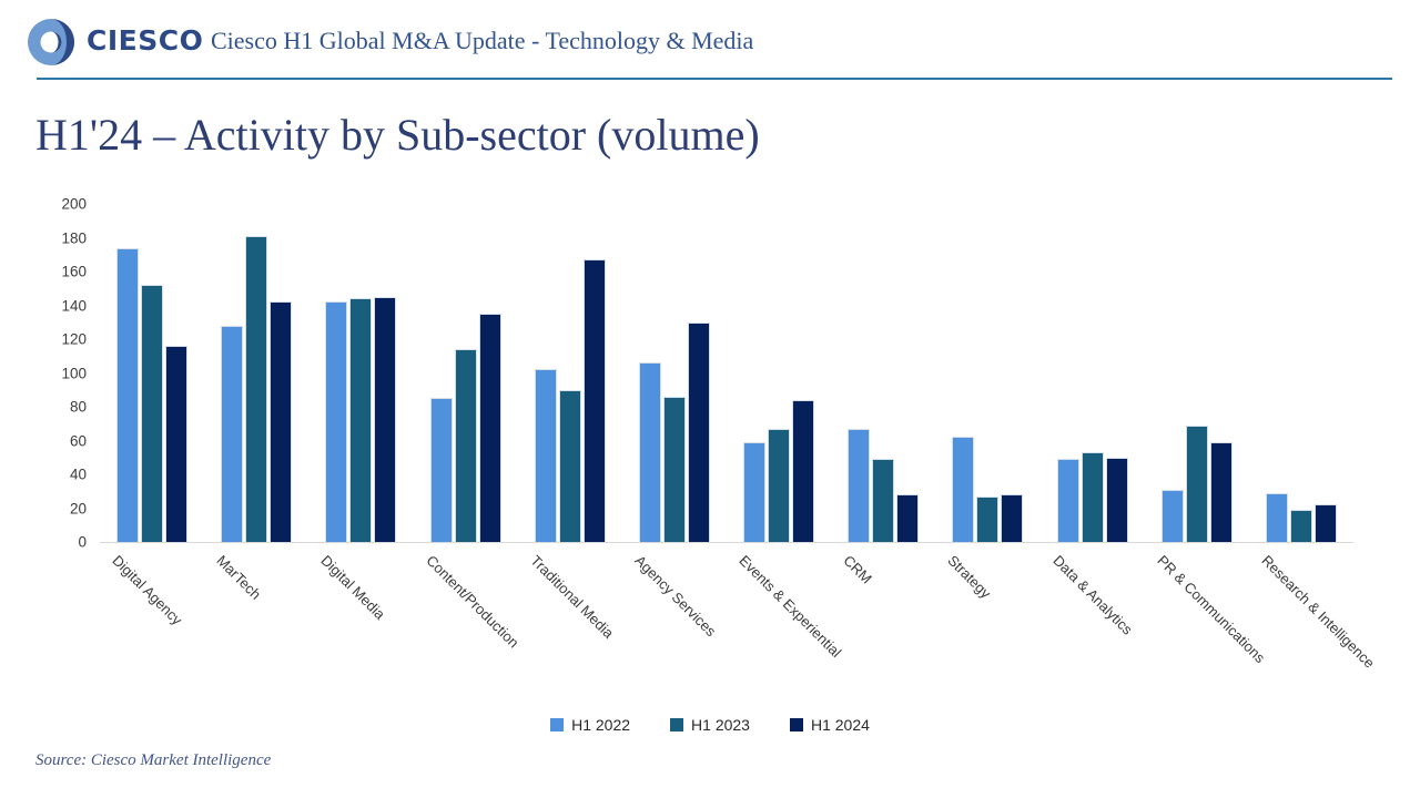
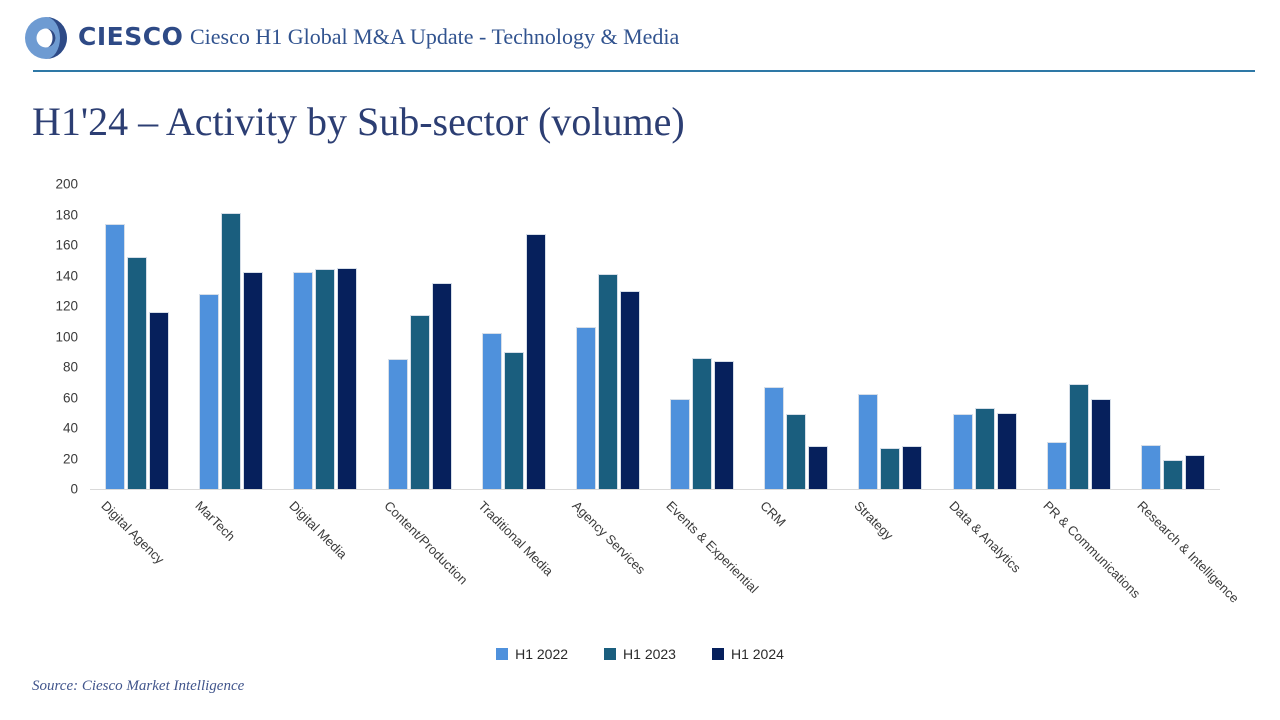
H1 2023/Agency Services: 86 -> 141
H1 2023/Events & Experiential: 67 -> 86
